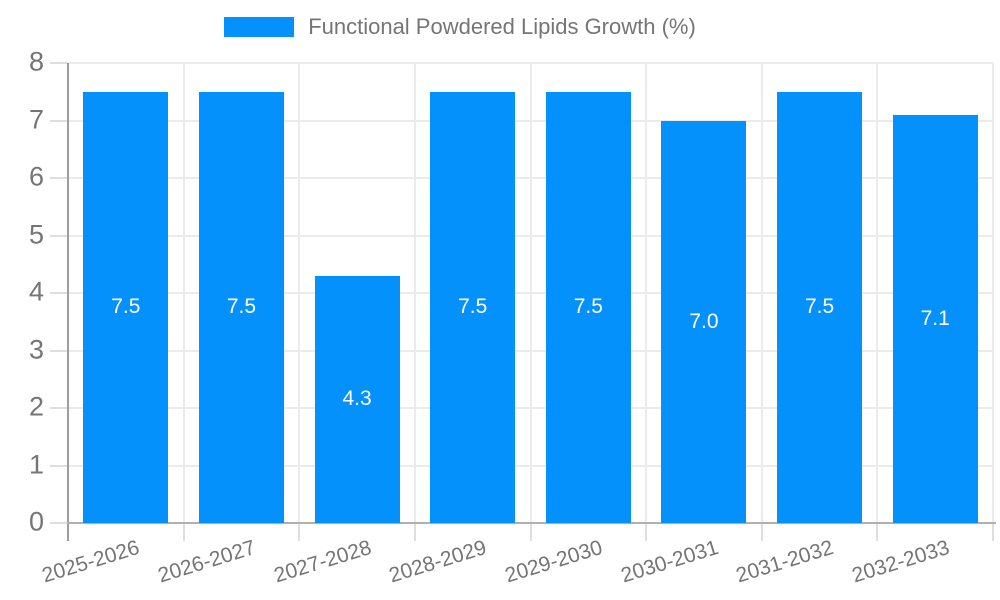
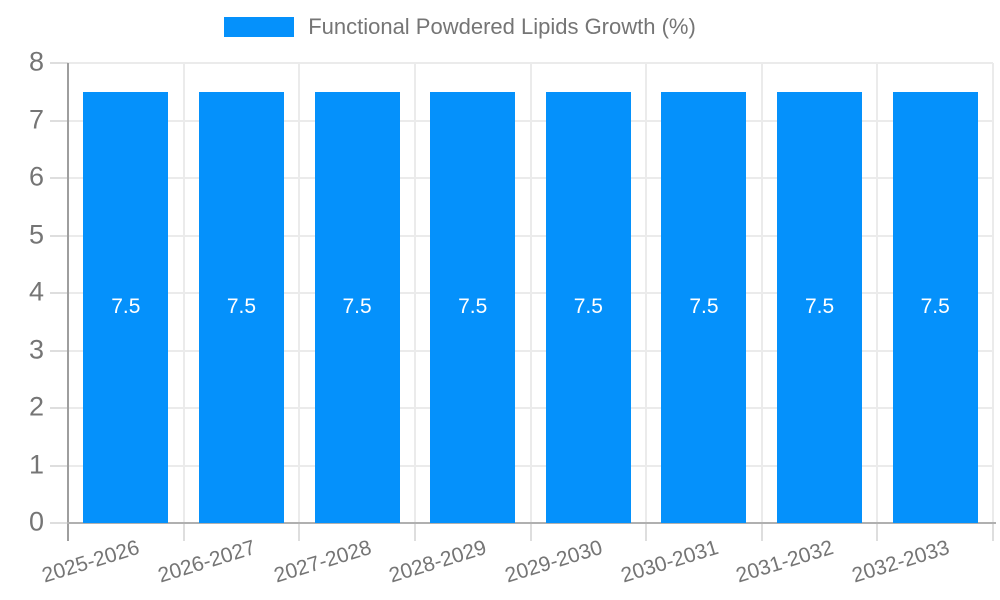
2027-2028: 4.3 -> 7.5
2030-2031: 7.0 -> 7.5
2032-2033: 7.1 -> 7.5
